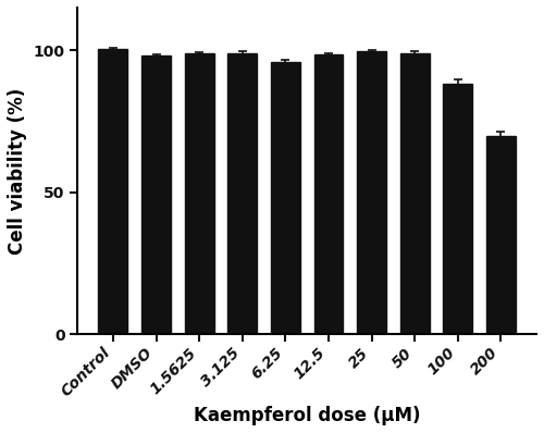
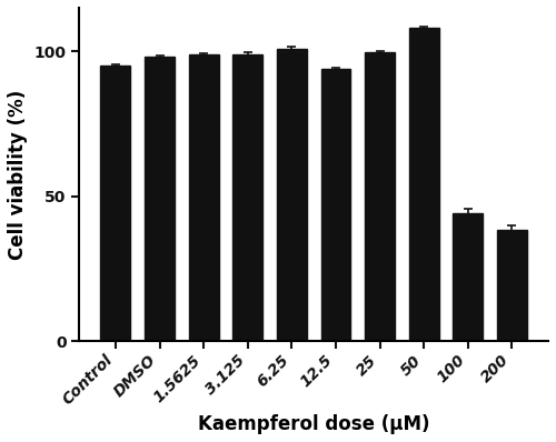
Control: 100.5 -> 95.0
6.25: 96.0 -> 101.0
12.5: 98.5 -> 94.0
50: 99.0 -> 108.0
100: 88.0 -> 44.0
200: 70.0 -> 38.5
